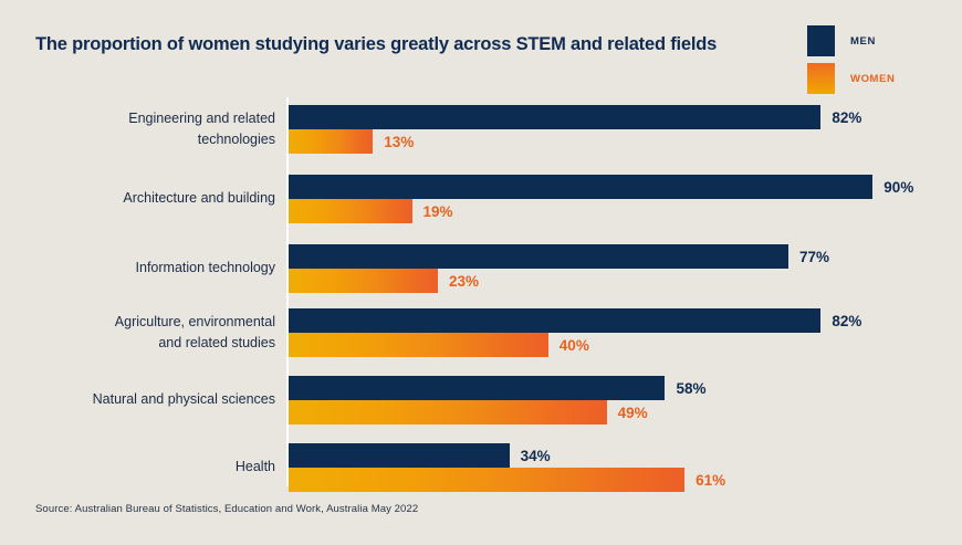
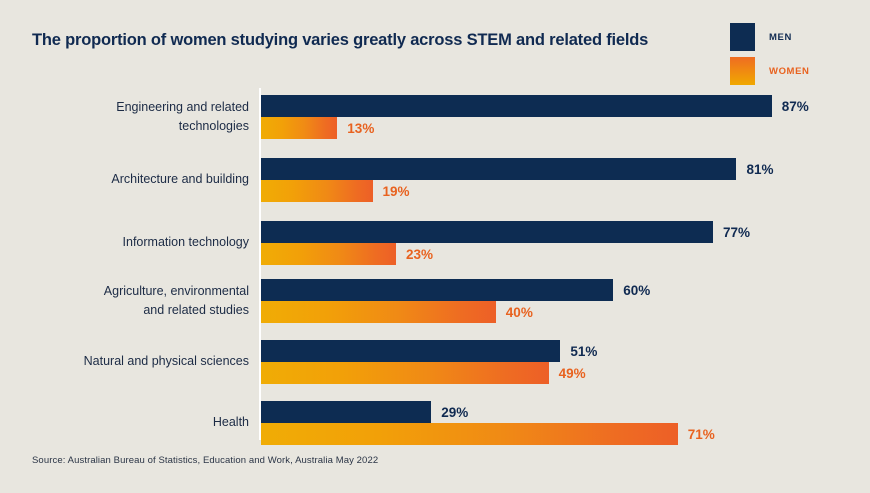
MEN/Engineering and related technologies: 82% -> 87%
MEN/Architecture and building: 90% -> 81%
MEN/Agriculture, environmental and related studies: 82% -> 60%
MEN/Natural and physical sciences: 58% -> 51%
MEN/Health: 34% -> 29%
WOMEN/Health: 61% -> 71%
